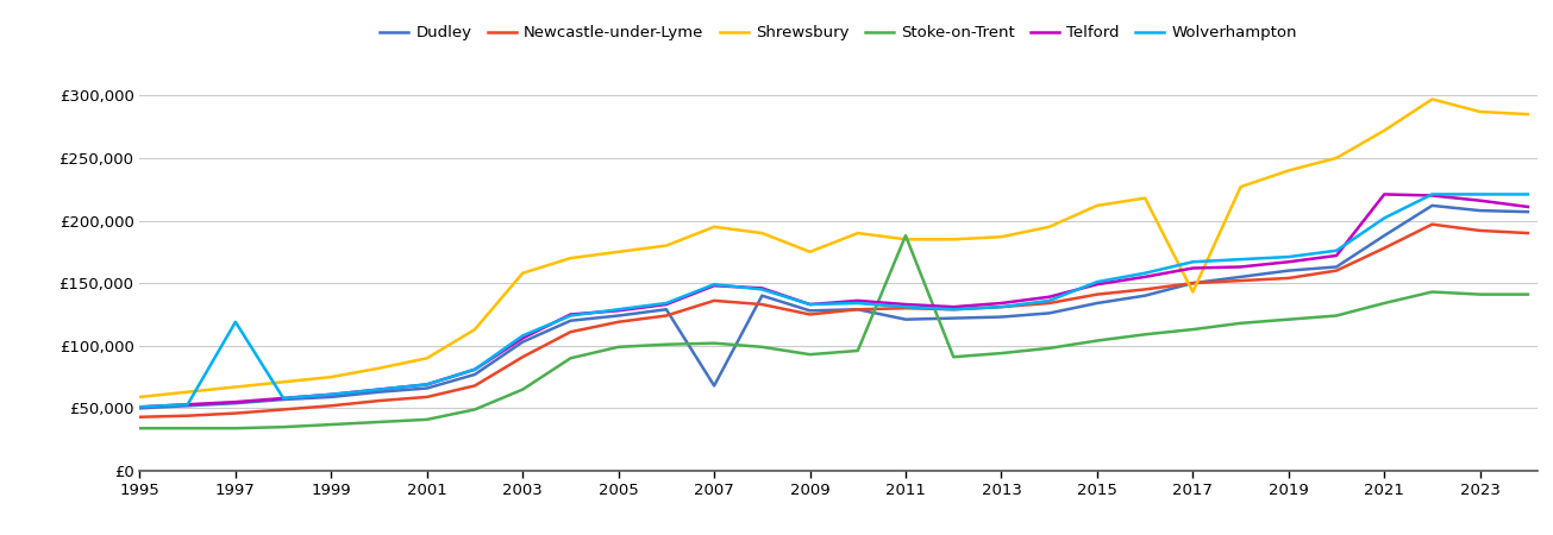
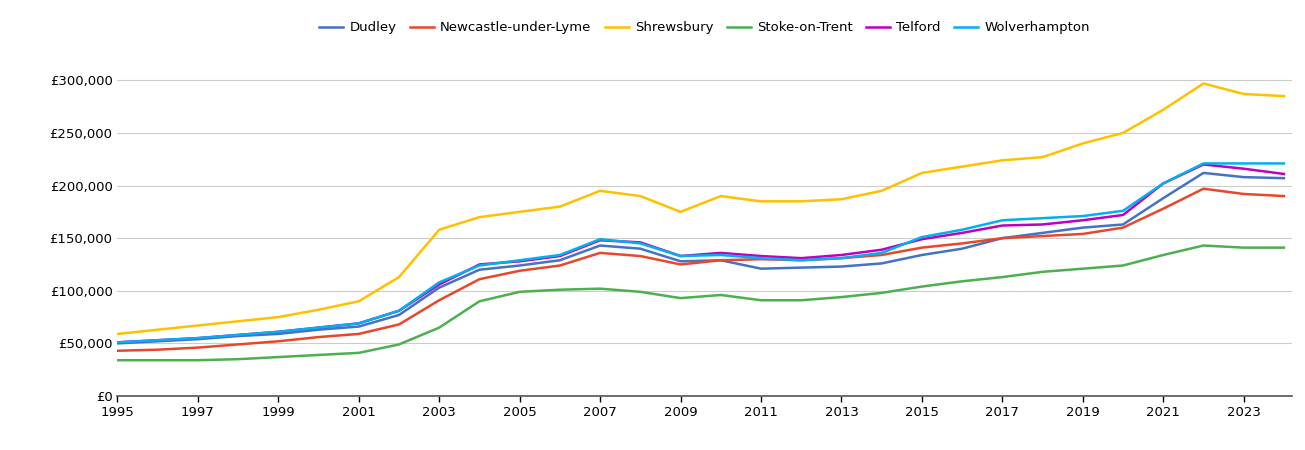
Wolverhampton/1997: £119,000 -> £55,000
Dudley/2007: £68,000 -> £143,000
Stoke-on-Trent/2011: £188,000 -> £91,000
Shrewsbury/2017: £143,000 -> £224,000
Telford/2021: £221,000 -> £202,000
